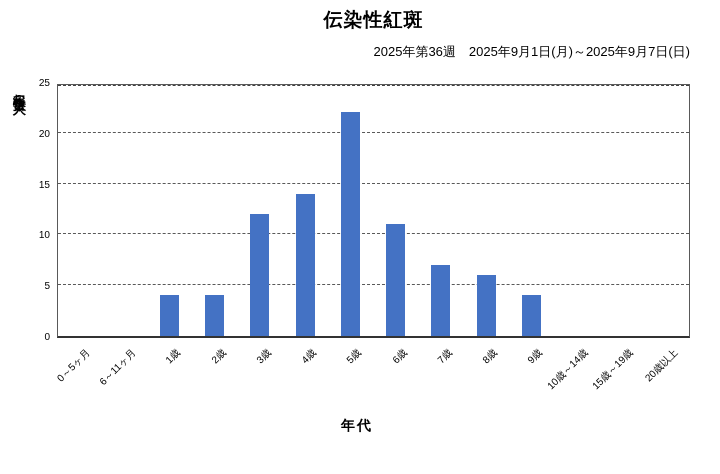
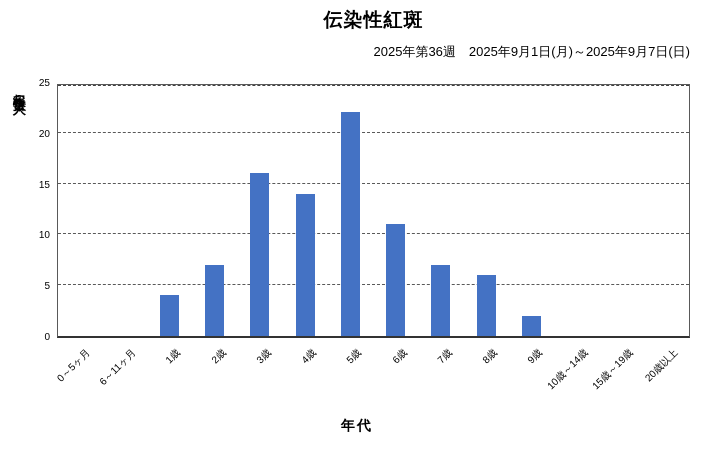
2歳: 4 -> 7
3歳: 12 -> 16
9歳: 4 -> 2
